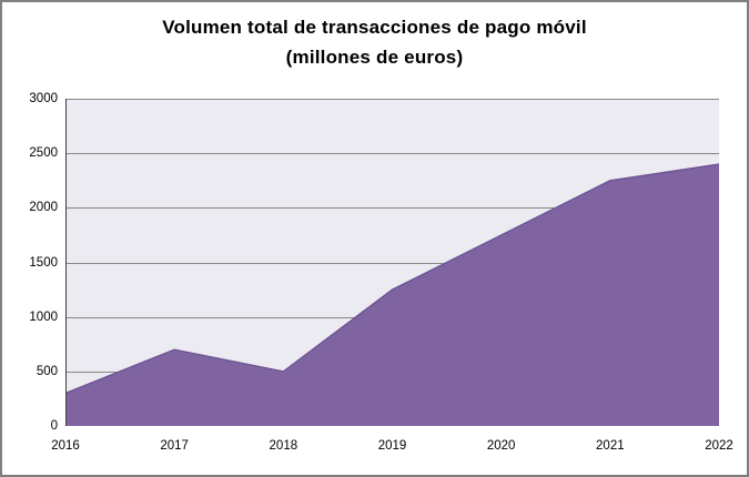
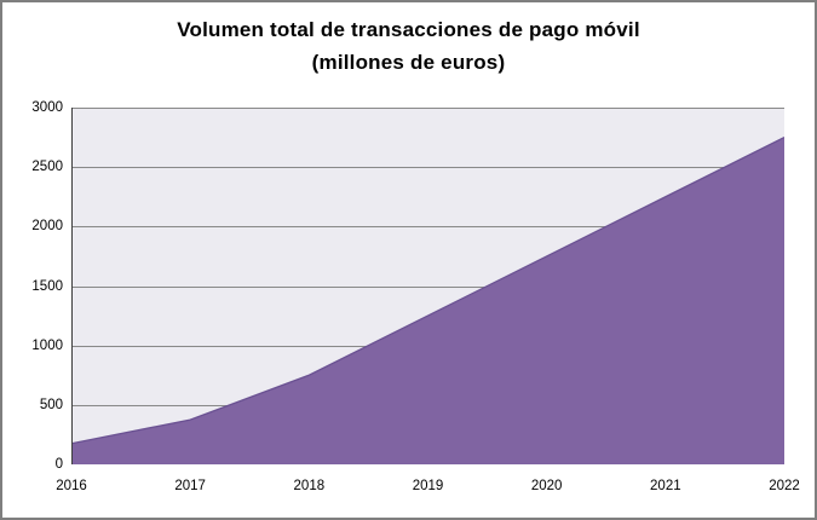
2016: 300 -> 200
2017: 700 -> 400
2018: 500 -> 800
2022: 2400 -> 2800
